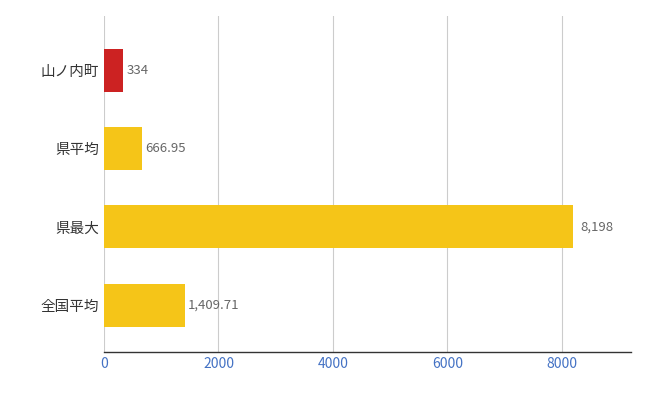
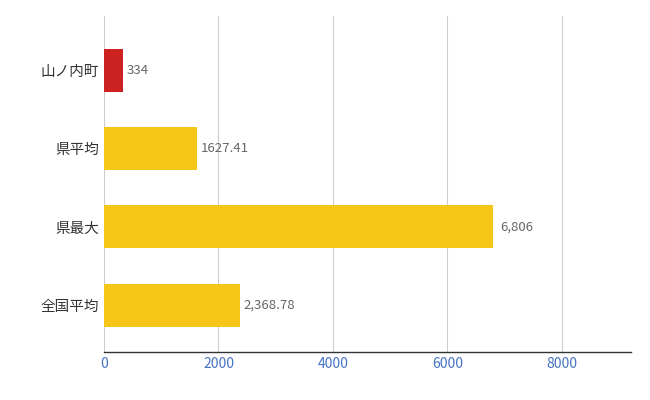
県平均: 666.95 -> 1627.41
県最大: 8,198 -> 6,806
全国平均: 1,409.71 -> 2,368.78
